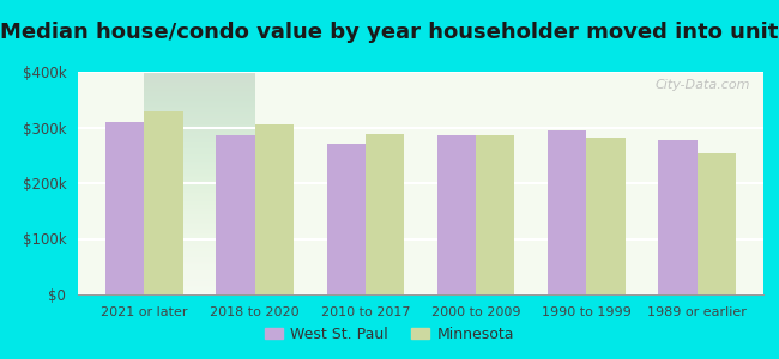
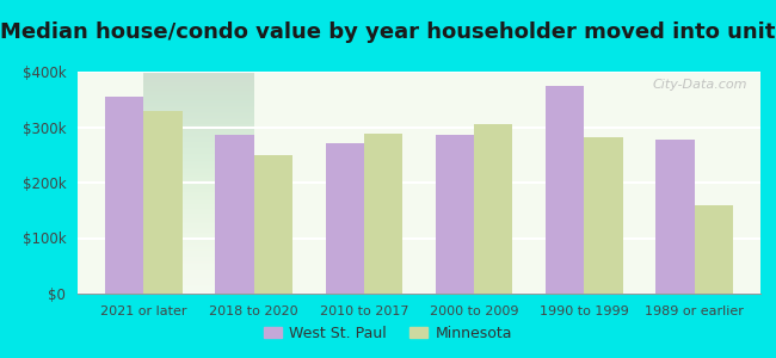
West St. Paul/2021 or later: $310k -> $355k
Minnesota/2018 to 2020: $305k -> $250k
Minnesota/2000 to 2009: $286k -> $305k
West St. Paul/1990 to 1999: $295k -> $375k
Minnesota/1989 or earlier: $253k -> $160k
